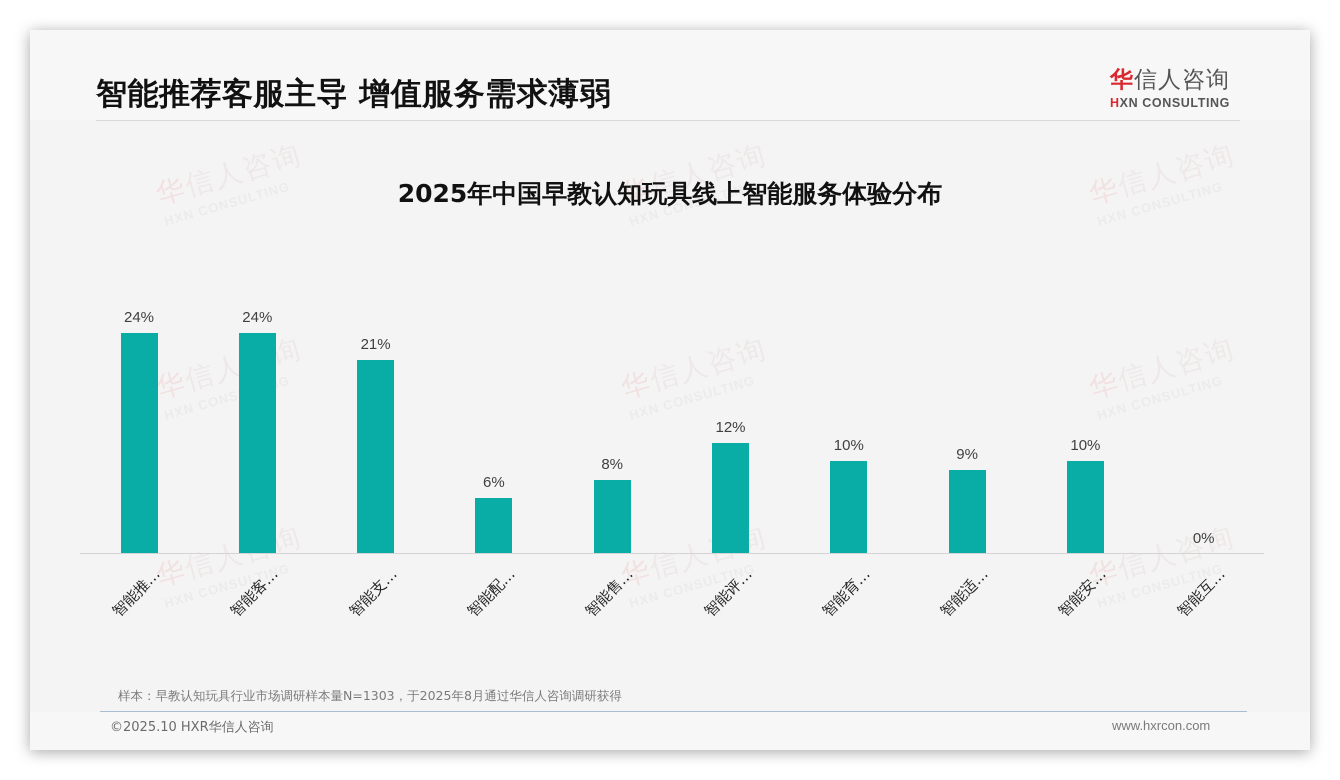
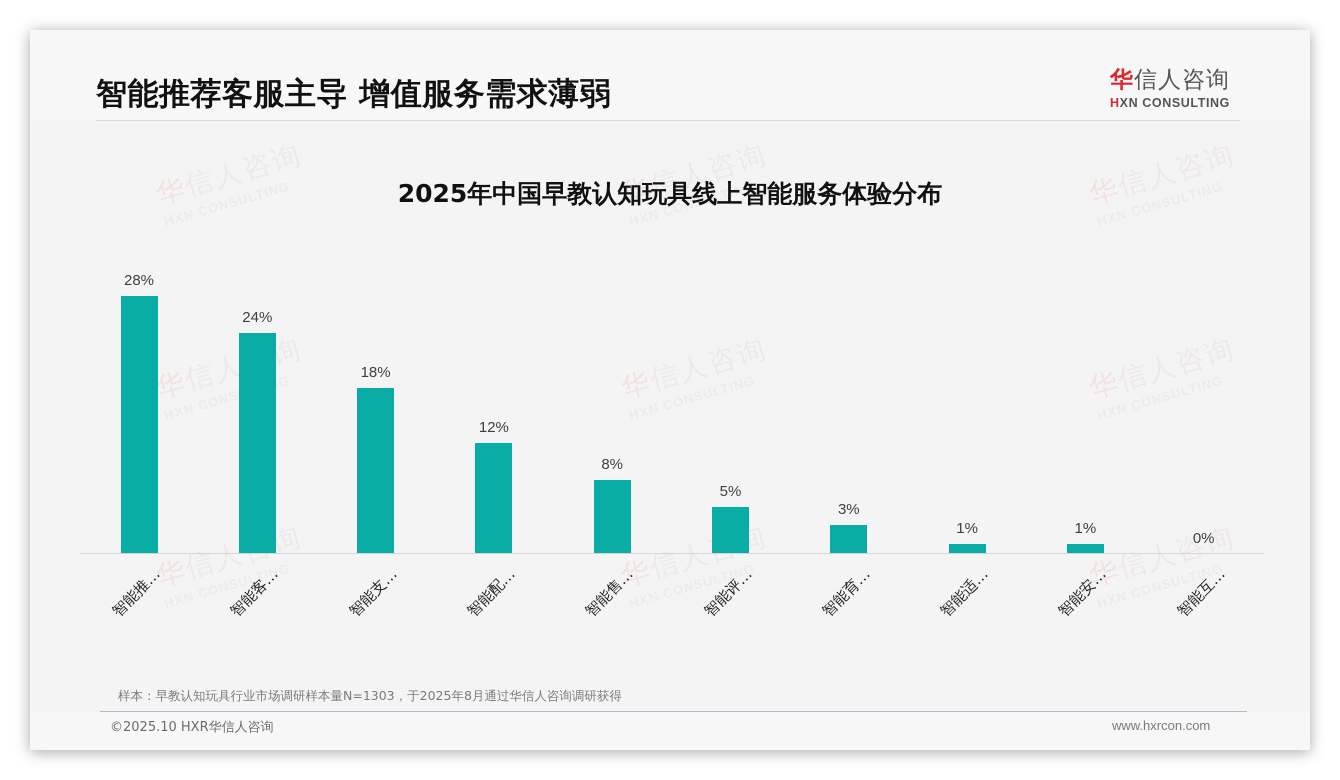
智能推…: 24% -> 28%
智能支…: 21% -> 18%
智能配…: 6% -> 12%
智能评…: 12% -> 5%
智能育…: 10% -> 3%
智能适…: 9% -> 1%
智能安…: 10% -> 1%
